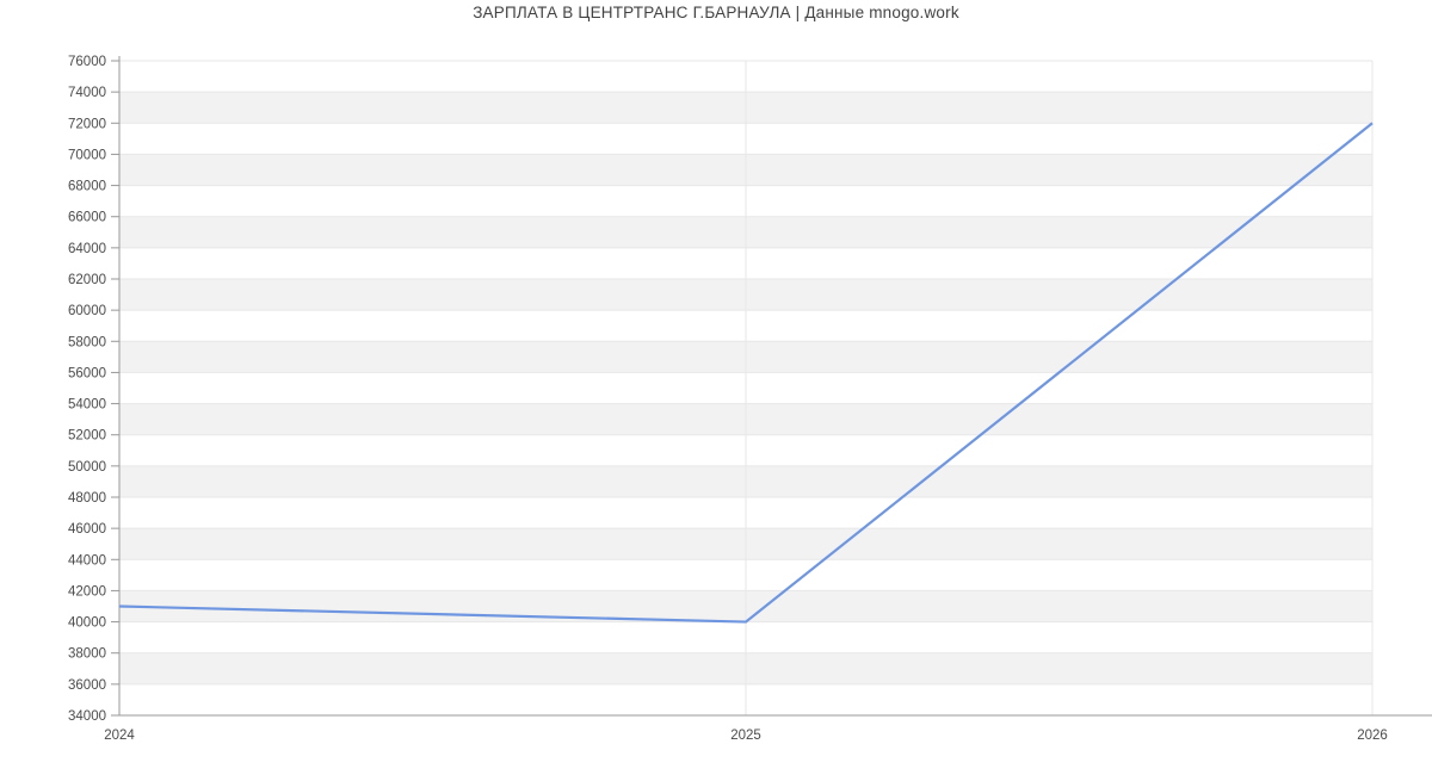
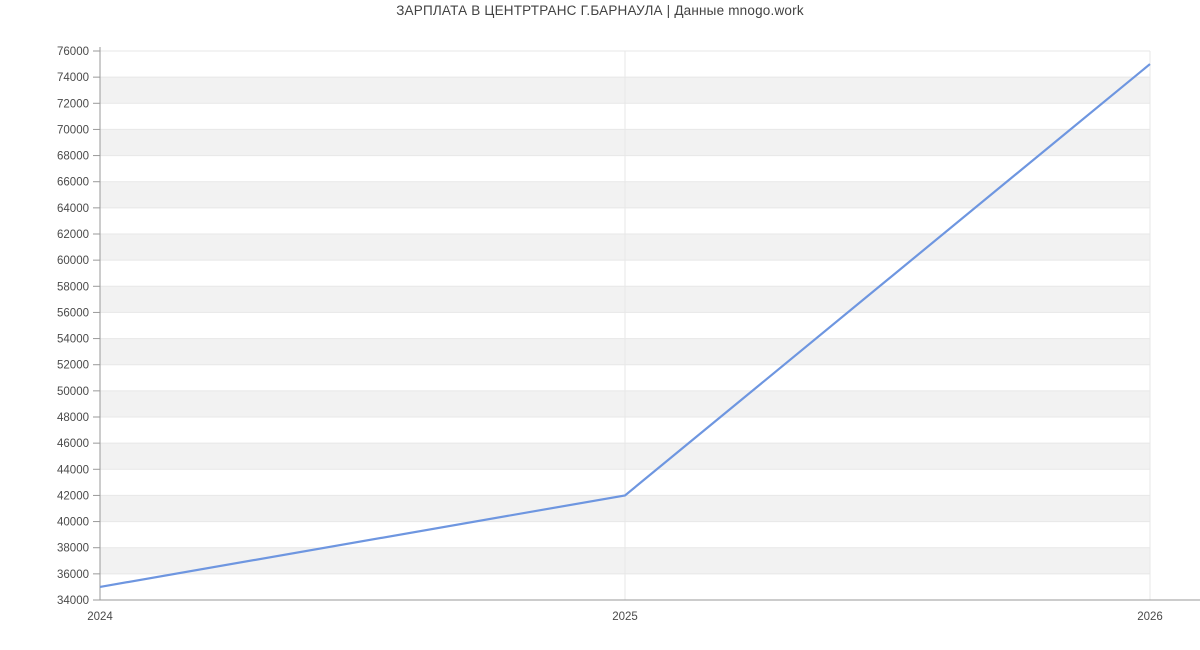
2024: 41000 -> 35000
2025: 40000 -> 42000
2026: 72000 -> 75000
